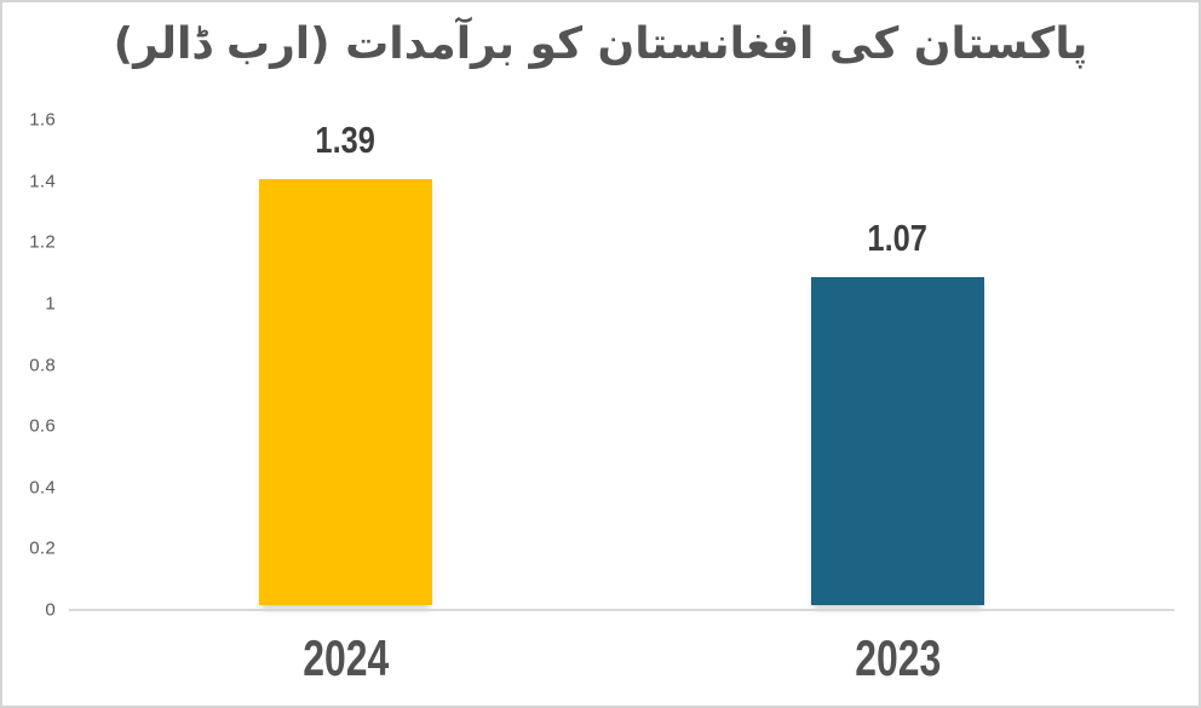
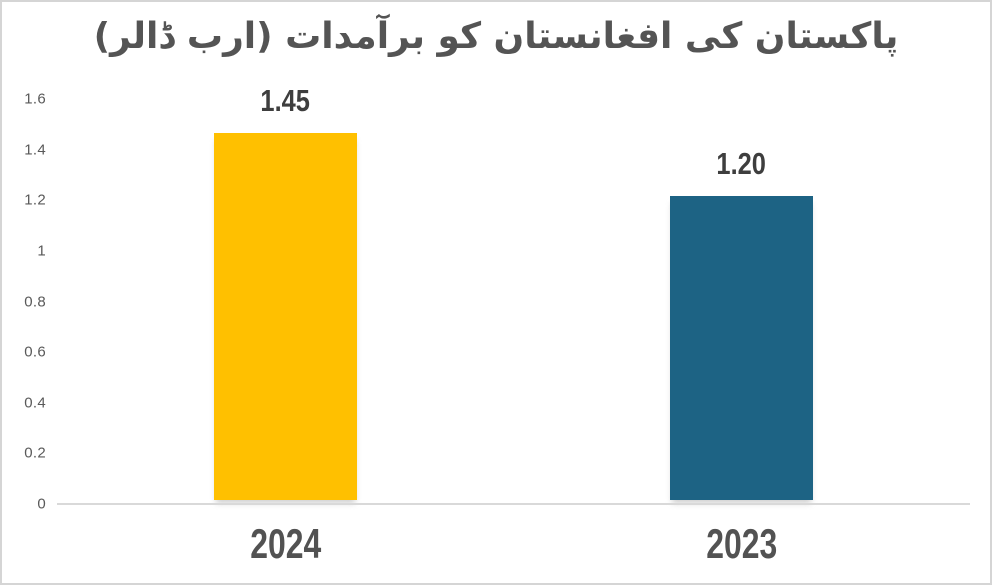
2024: 1.39 -> 1.45
2023: 1.07 -> 1.20
